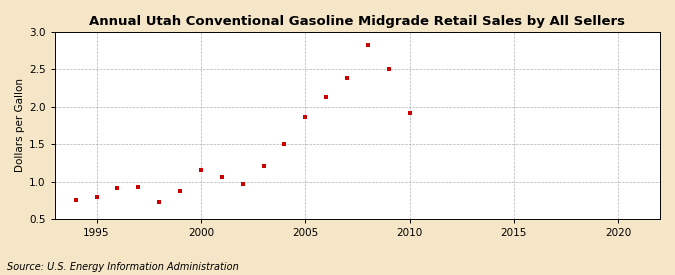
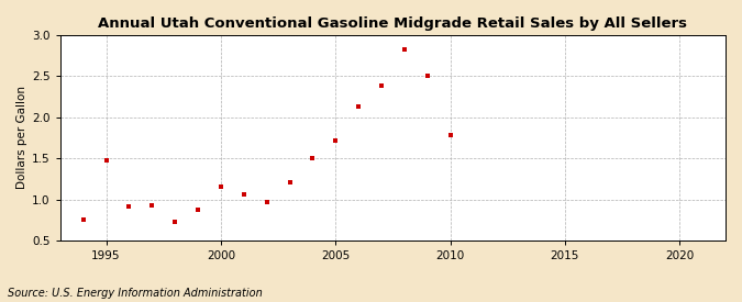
1995: 0.80 -> 1.48
2005: 1.86 -> 1.72
2010: 1.91 -> 1.78
